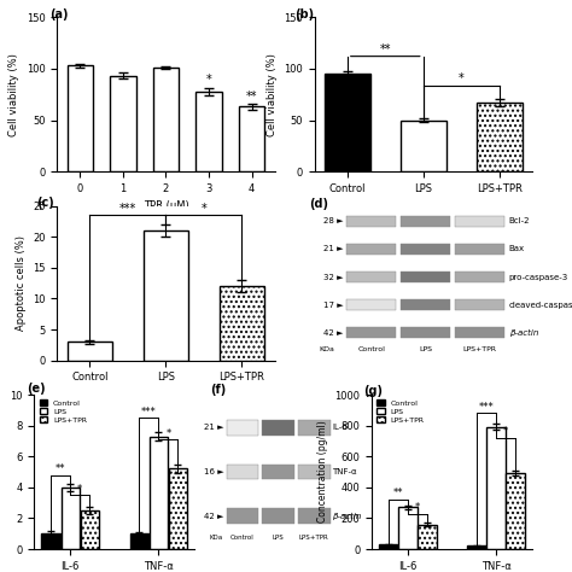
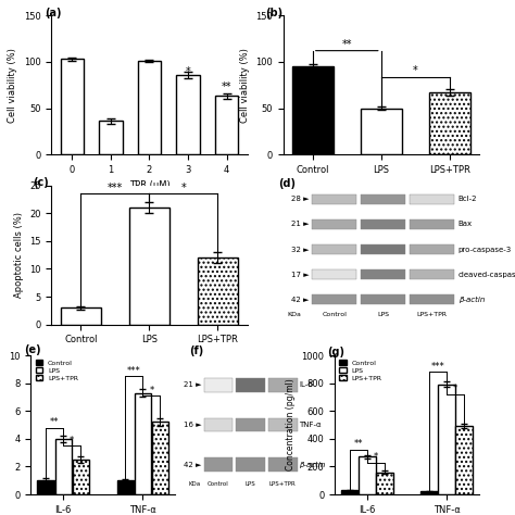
1: 93 -> 36
3: 78 -> 86
